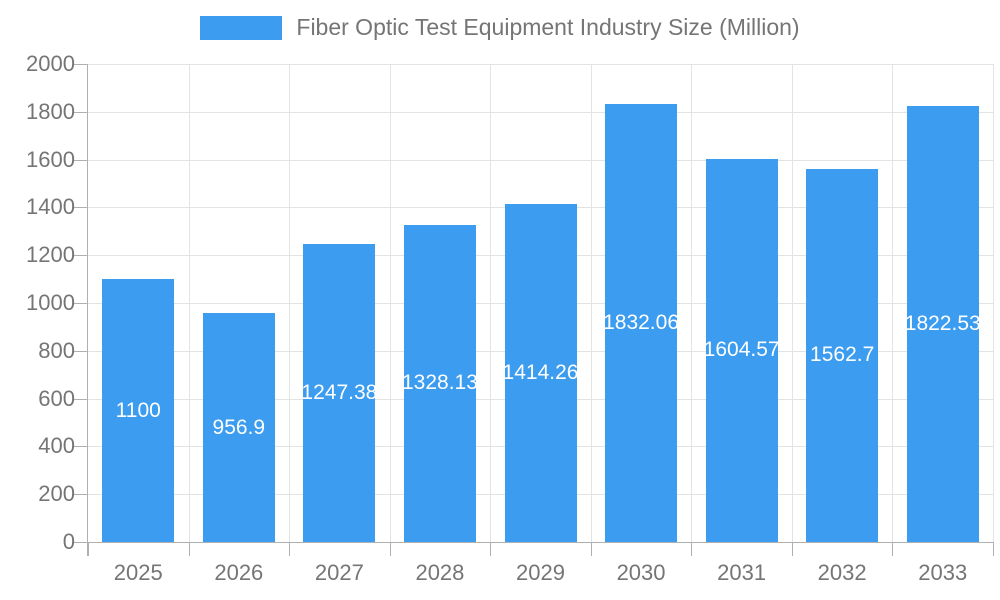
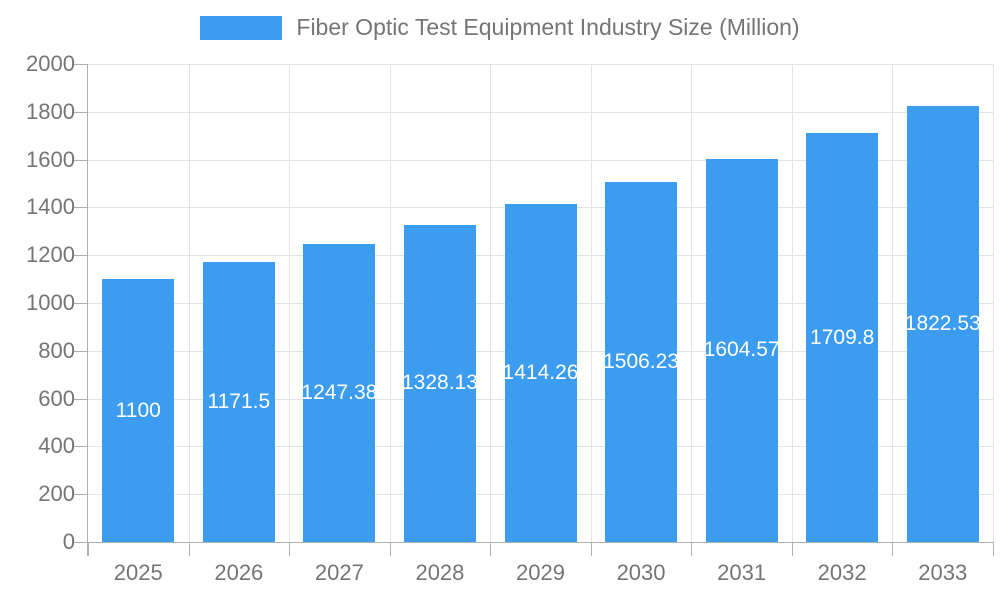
2026: 956.9 -> 1171.5
2030: 1832.06 -> 1506.23
2032: 1562.7 -> 1709.8
